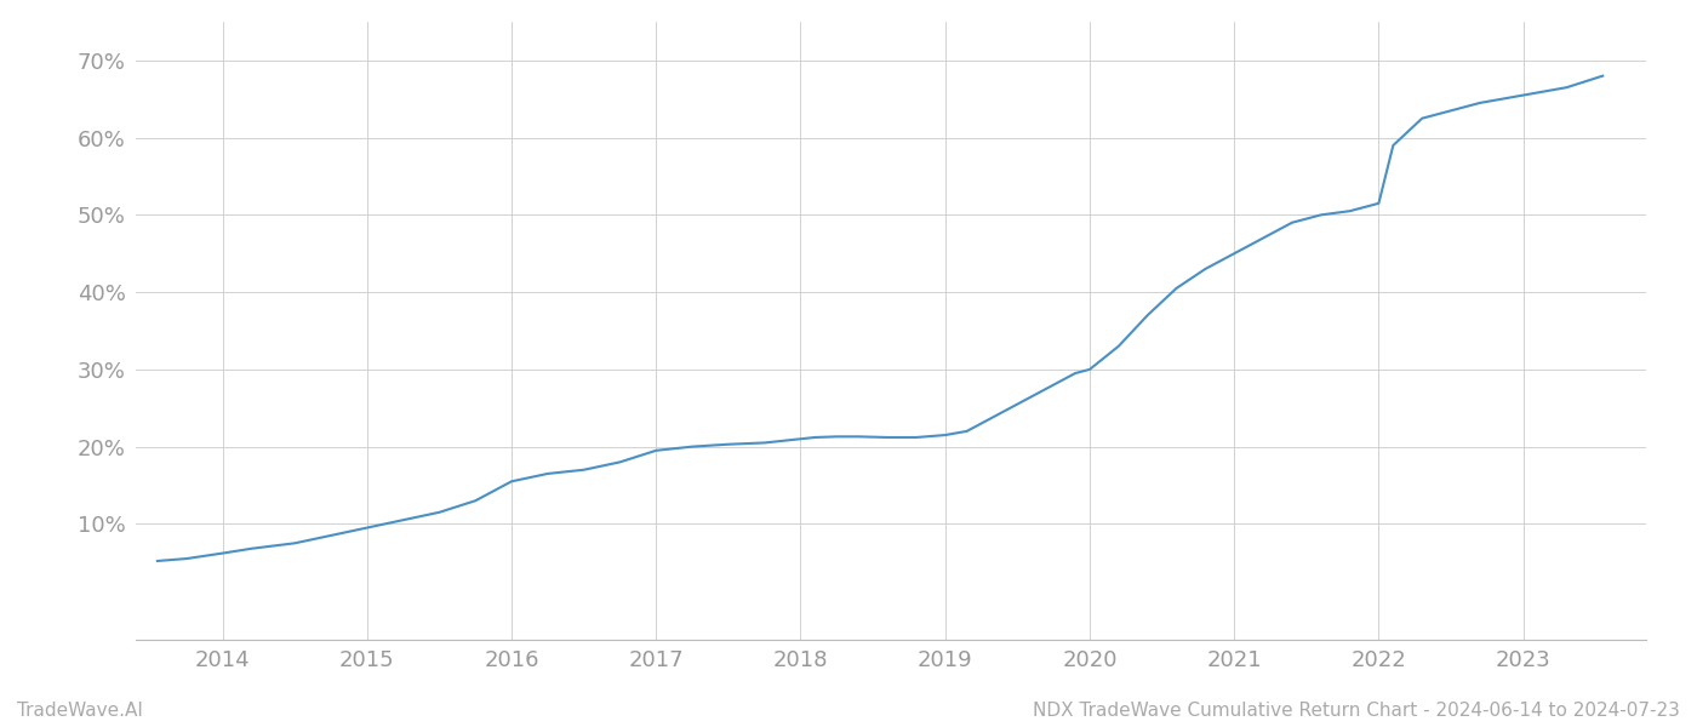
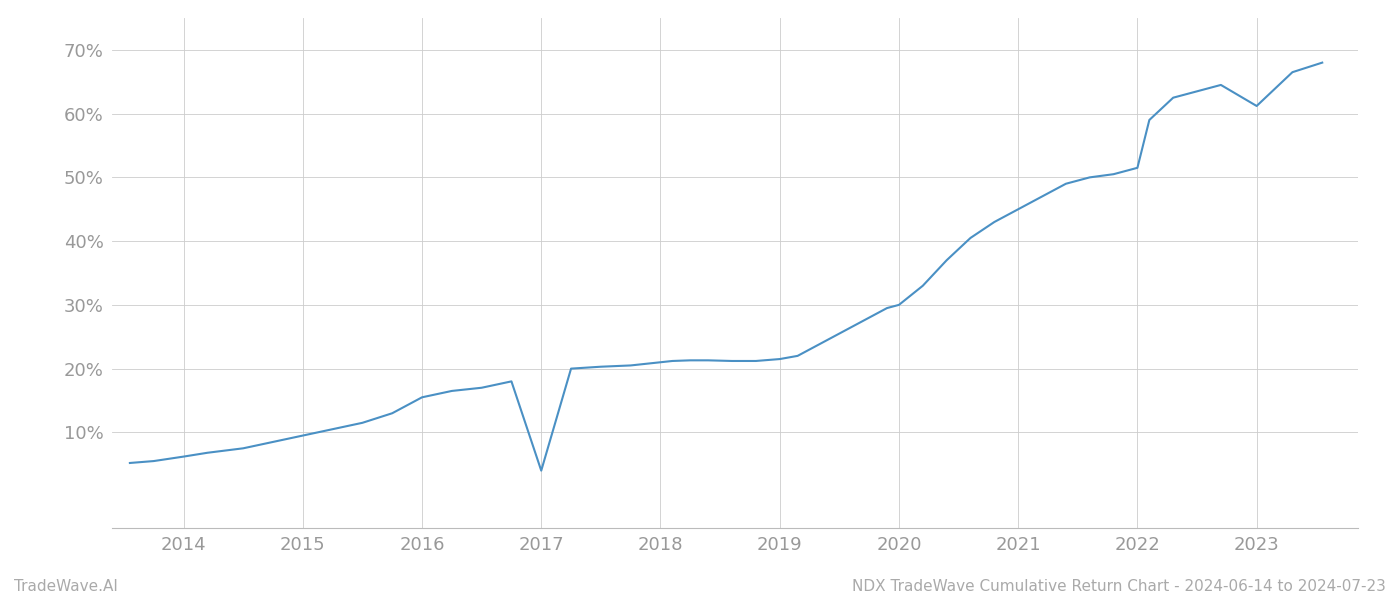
2017: 19.5% -> 4.0%
2023: 65.5% -> 61.2%
